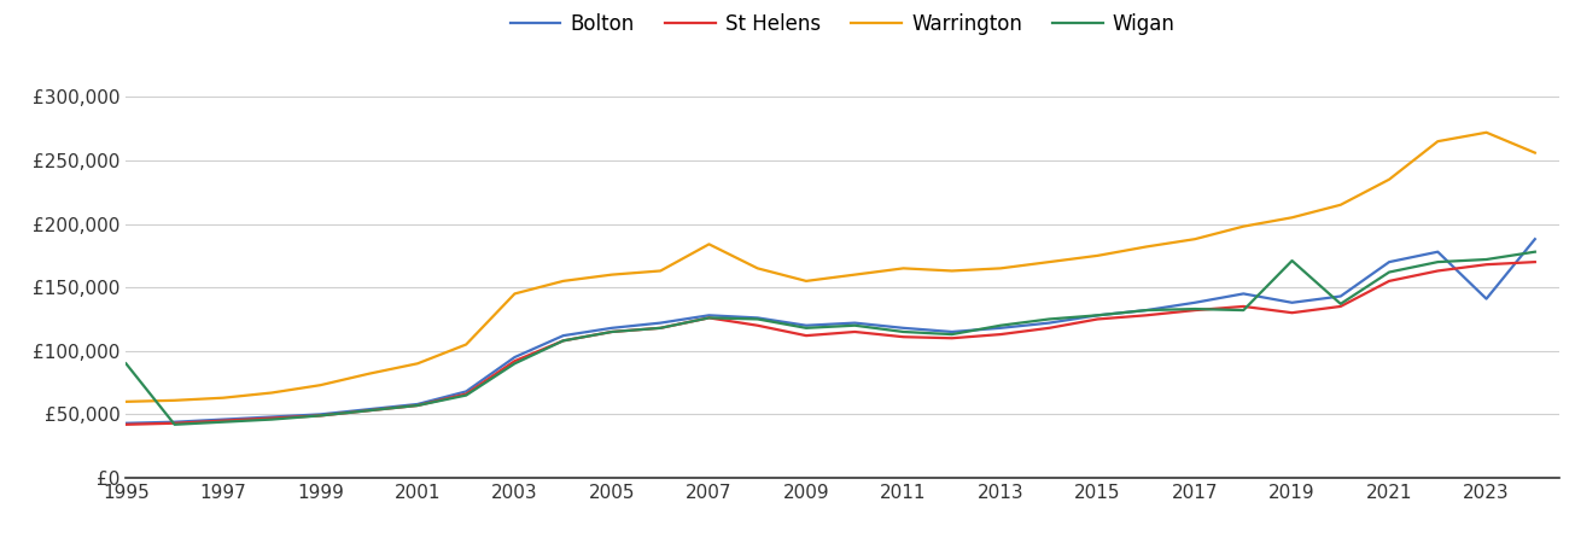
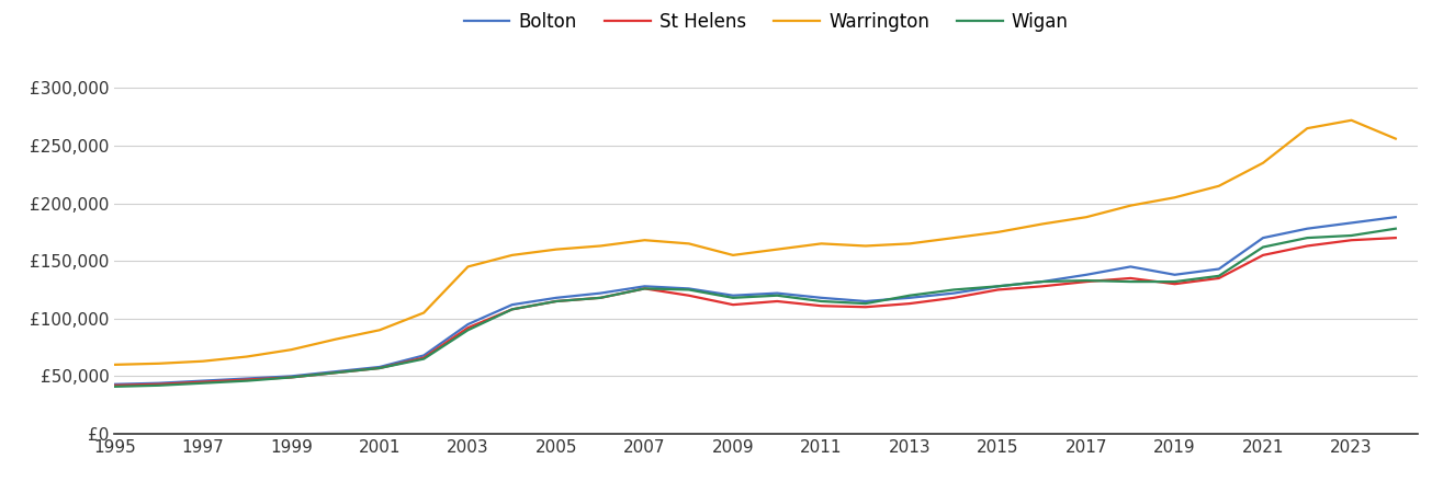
Wigan/1995: £90,000 -> £41,000
Warrington/2007: £184,000 -> £168,000
Wigan/2019: £171,000 -> £132,000
Bolton/2023: £141,000 -> £183,000
